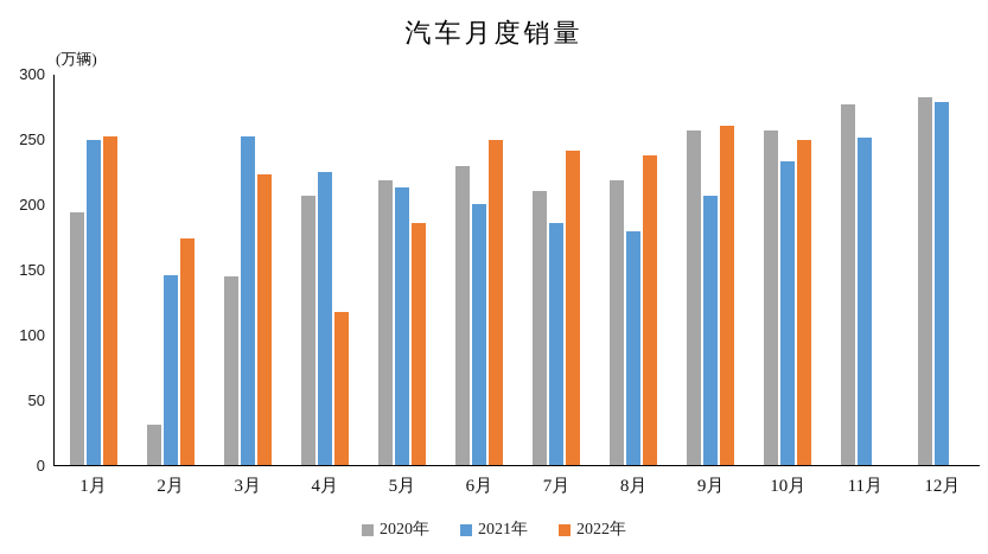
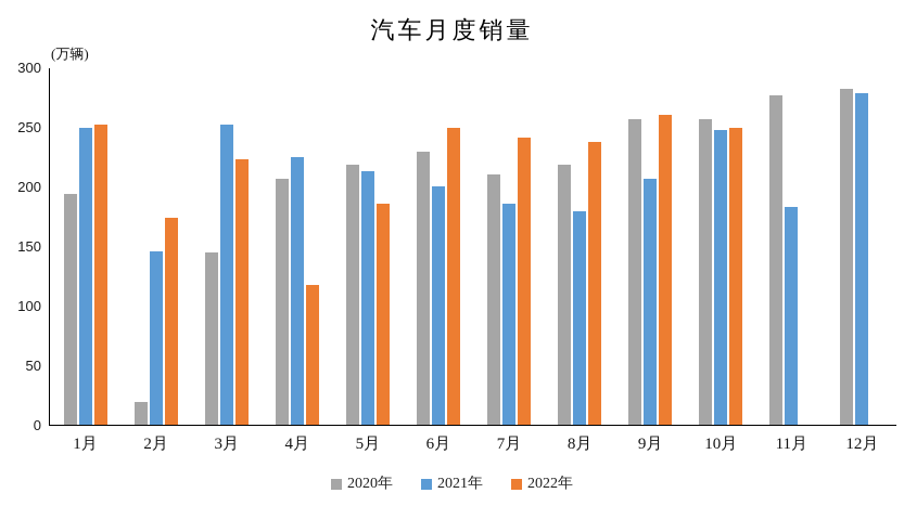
2020年/2月: 31 -> 19
2021年/10月: 233 -> 248
2021年/11月: 252 -> 183
